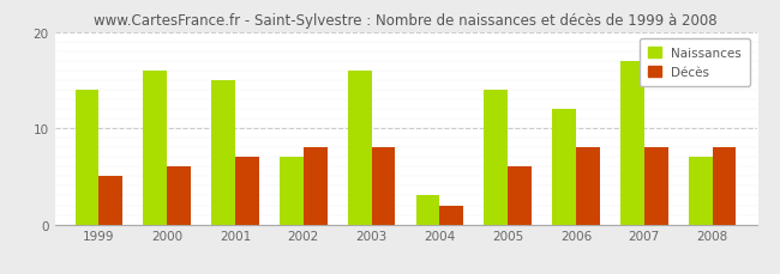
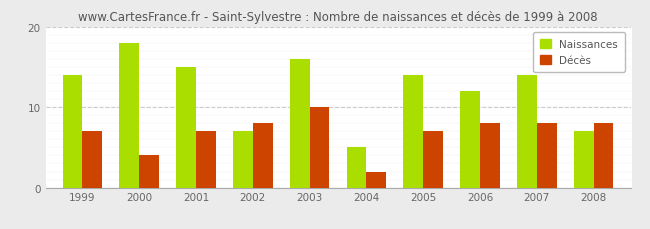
Décès/1999: 5 -> 7
Naissances/2000: 16 -> 18
Décès/2000: 6 -> 4
Décès/2003: 8 -> 10
Naissances/2004: 3 -> 5
Décès/2005: 6 -> 7
Naissances/2007: 17 -> 14
